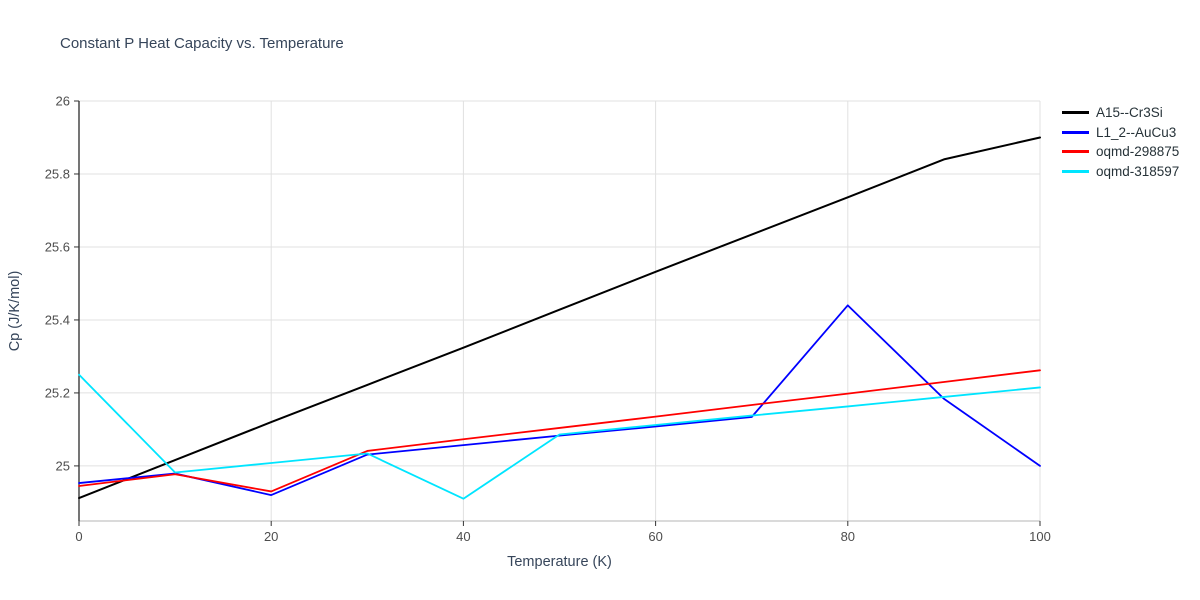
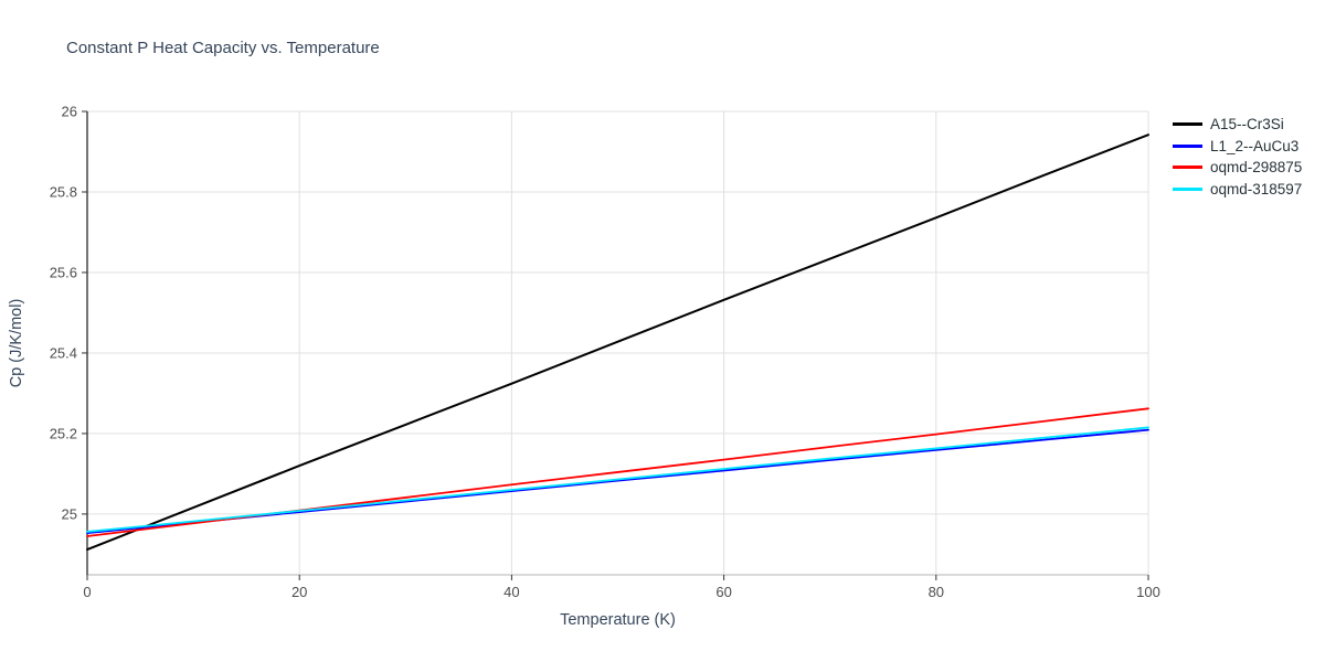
oqmd-318597/0: 25.25 -> 24.96
L1_2--AuCu3/20: 24.92 -> 25.00
oqmd-298875/20: 24.93 -> 25.01
oqmd-318597/40: 24.91 -> 25.06
L1_2--AuCu3/80: 25.44 -> 25.16
A15--Cr3Si/100: 25.90 -> 25.94
L1_2--AuCu3/100: 25.00 -> 25.21
